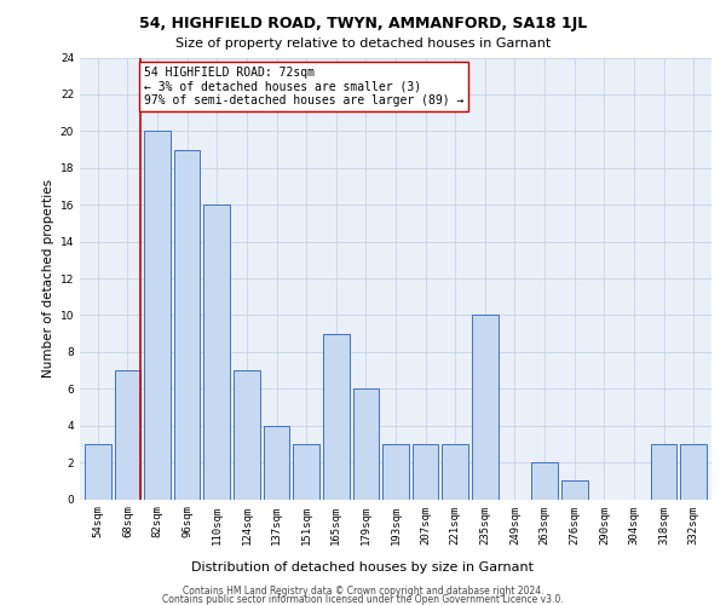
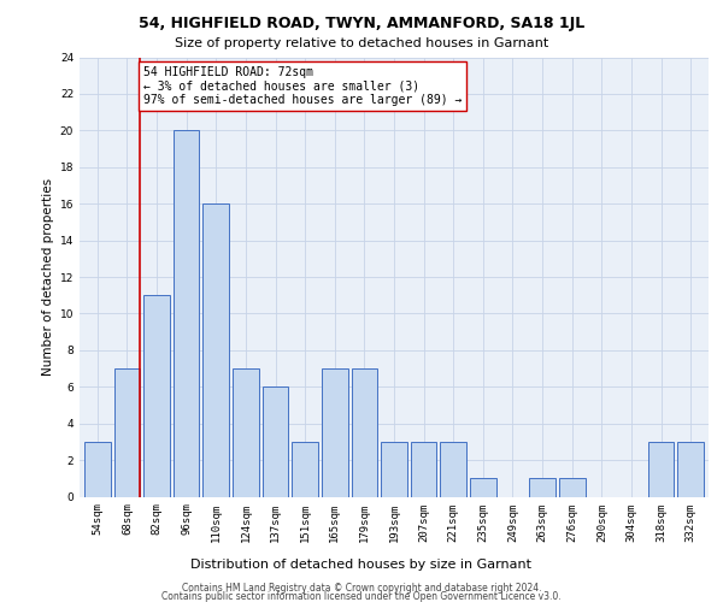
82sqm: 20 -> 11
96sqm: 19 -> 20
137sqm: 4 -> 6
165sqm: 9 -> 7
179sqm: 6 -> 7
235sqm: 10 -> 1
263sqm: 2 -> 1
